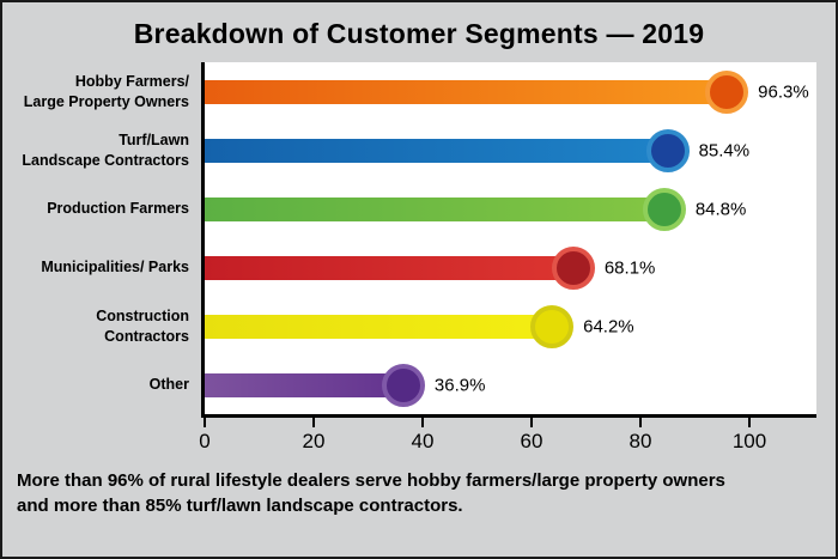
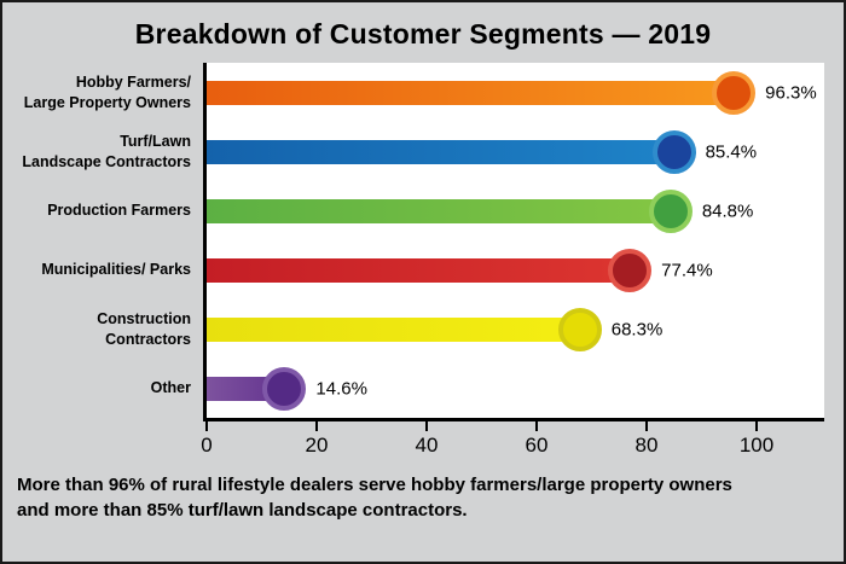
Municipalities/ Parks: 68.1% -> 77.4%
Construction Contractors: 64.2% -> 68.3%
Other: 36.9% -> 14.6%
